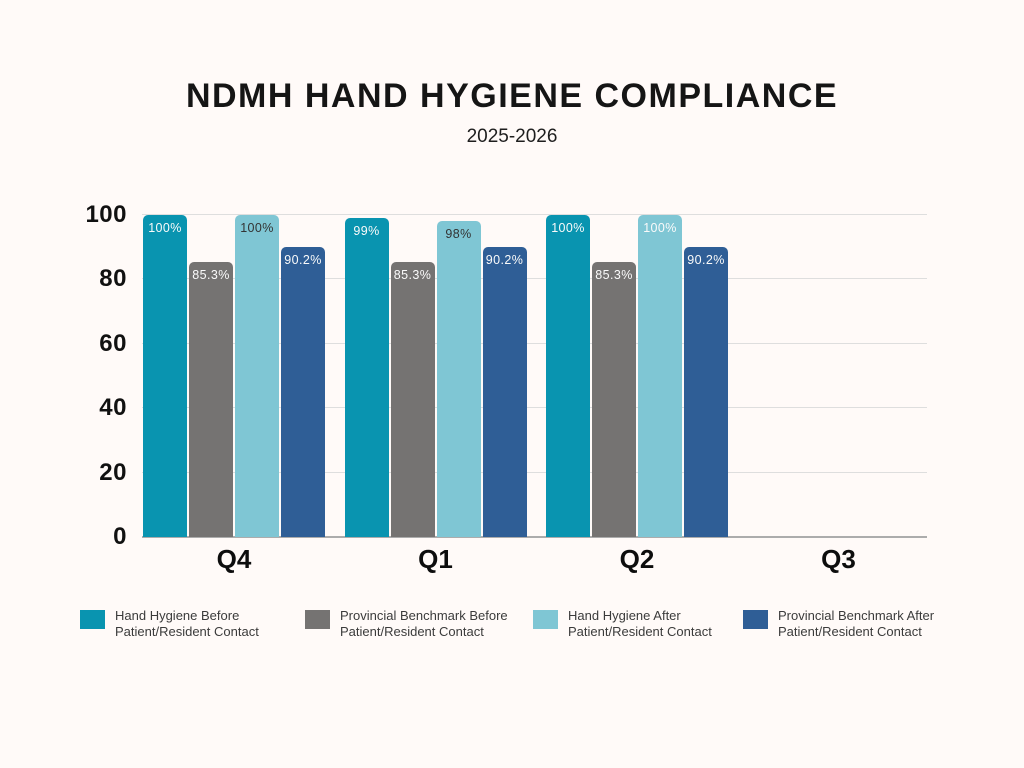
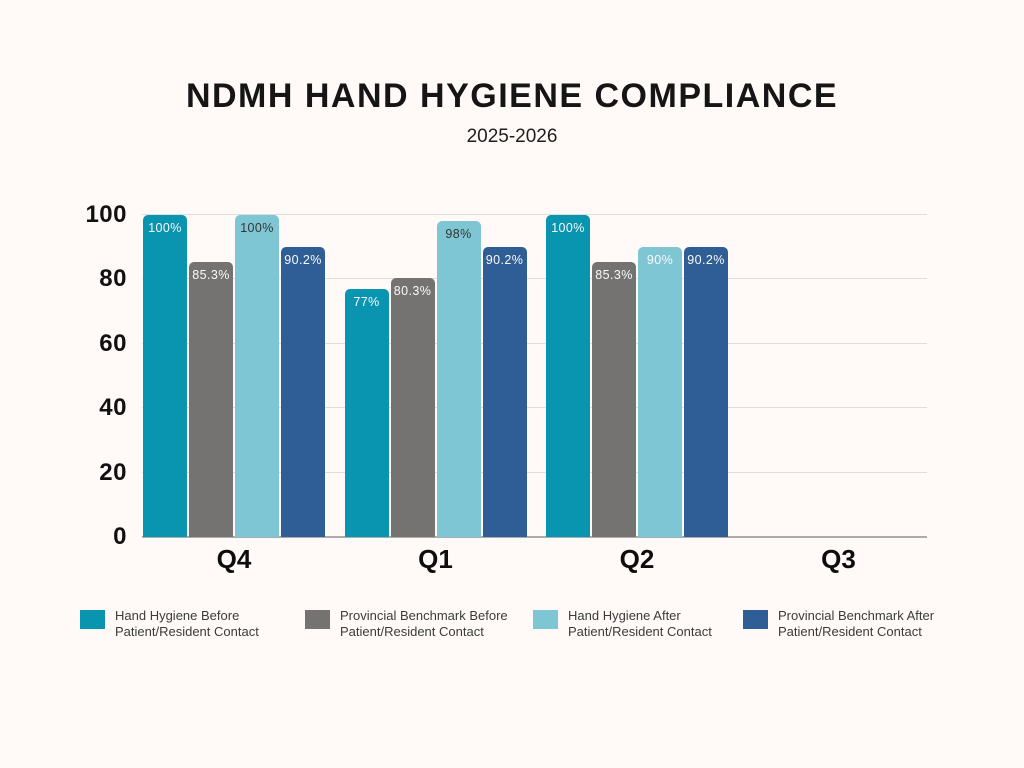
Hand Hygiene Before Patient/Resident Contact/Q1: 99% -> 77%
Provincial Benchmark Before Patient/Resident Contact/Q1: 85.3% -> 80.3%
Hand Hygiene After Patient/Resident Contact/Q2: 100% -> 90%
